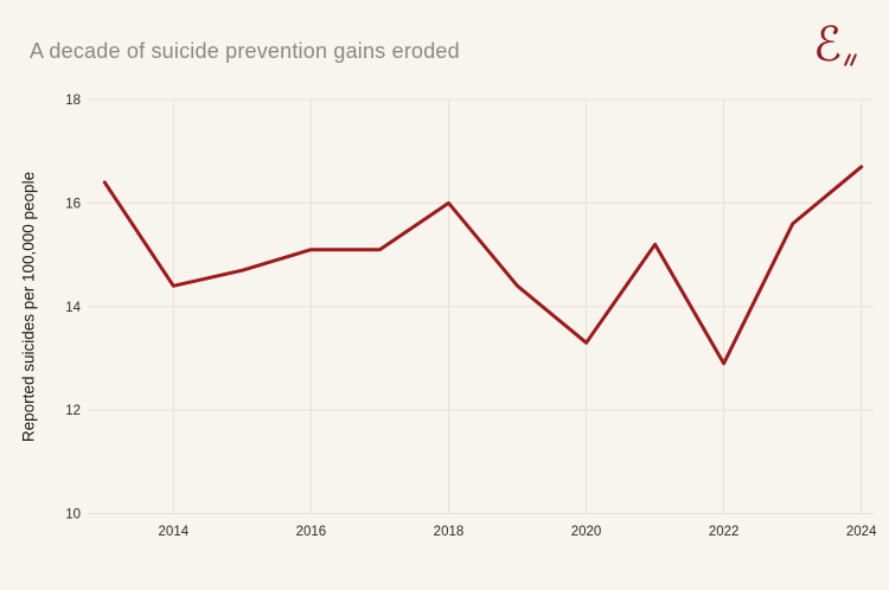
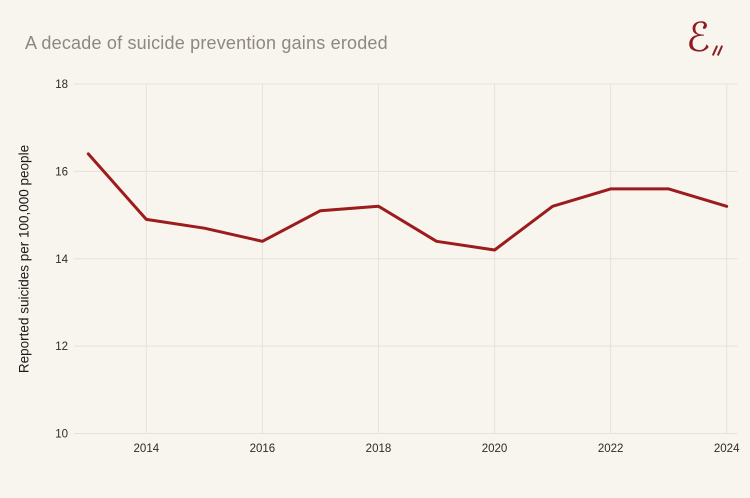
2014: 14.4 -> 14.9
2016: 15.1 -> 14.4
2018: 16.0 -> 15.2
2020: 13.3 -> 14.2
2022: 12.9 -> 15.6
2024: 16.7 -> 15.2
